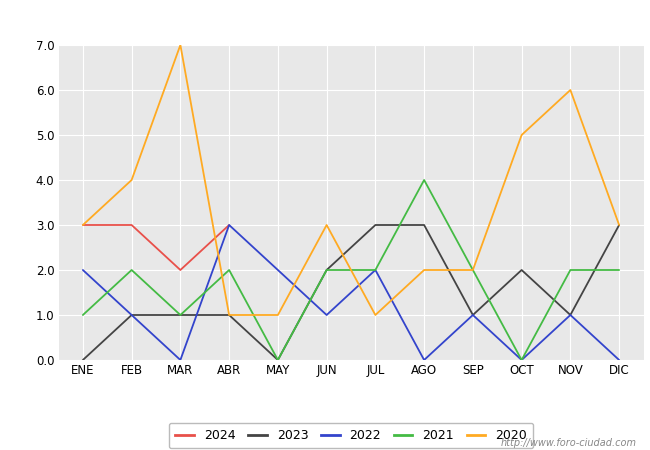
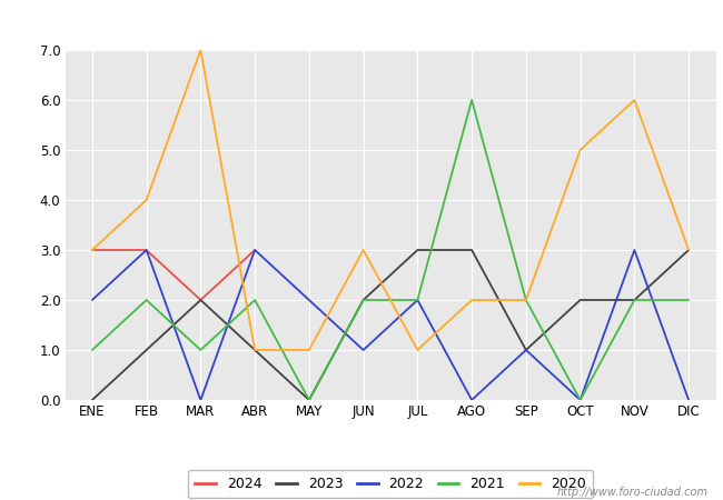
2022/FEB: 1 -> 3
2023/MAR: 1 -> 2
2021/AGO: 4 -> 6
2023/NOV: 1 -> 2
2022/NOV: 1 -> 3
